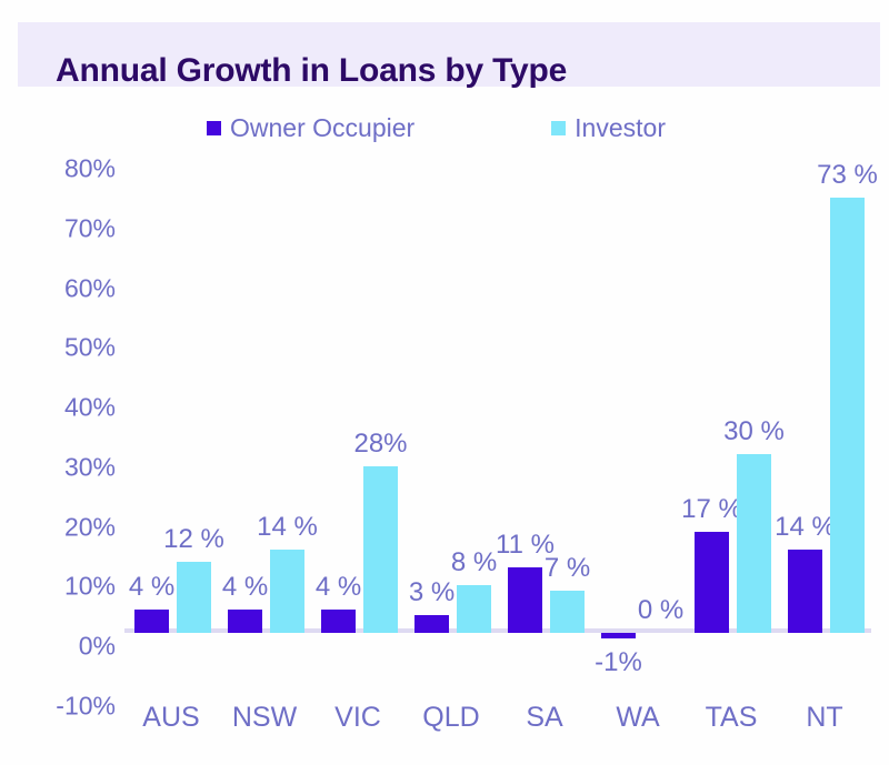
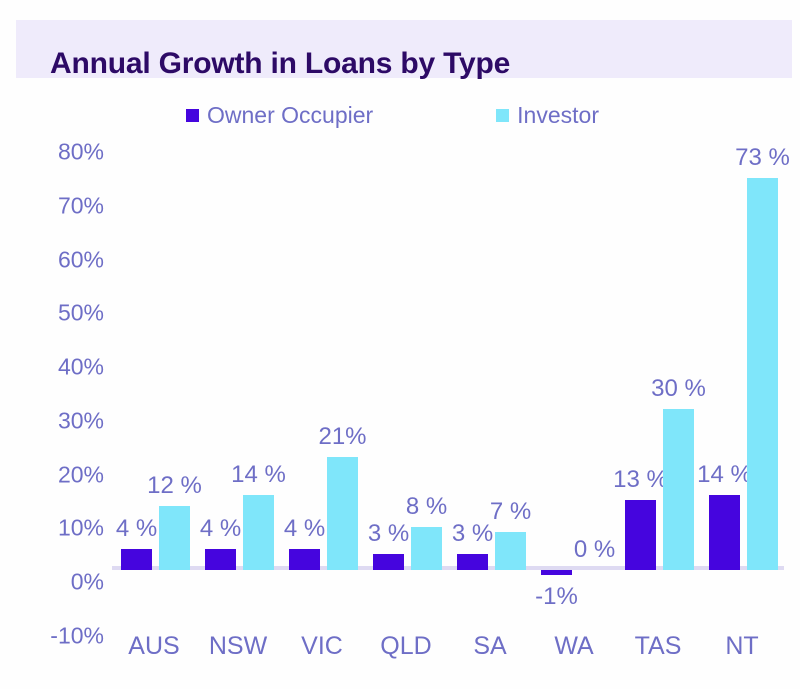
Investor/VIC: 28% -> 21%
Owner Occupier/SA: 11 -> 3
Owner Occupier/TAS: 17 -> 13
